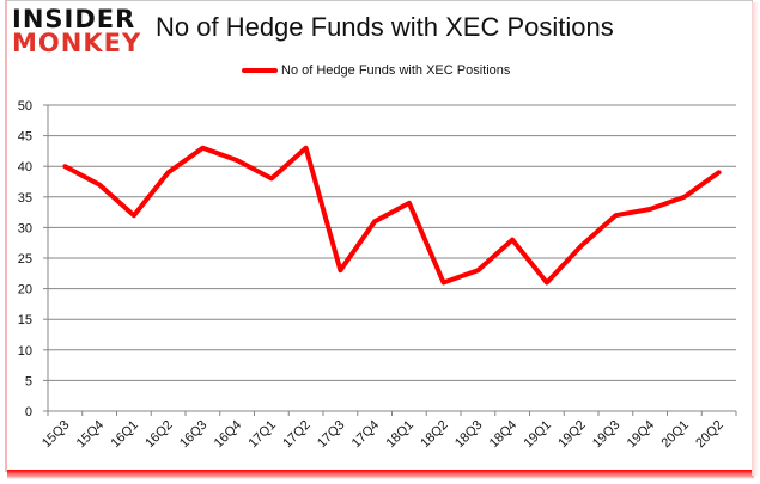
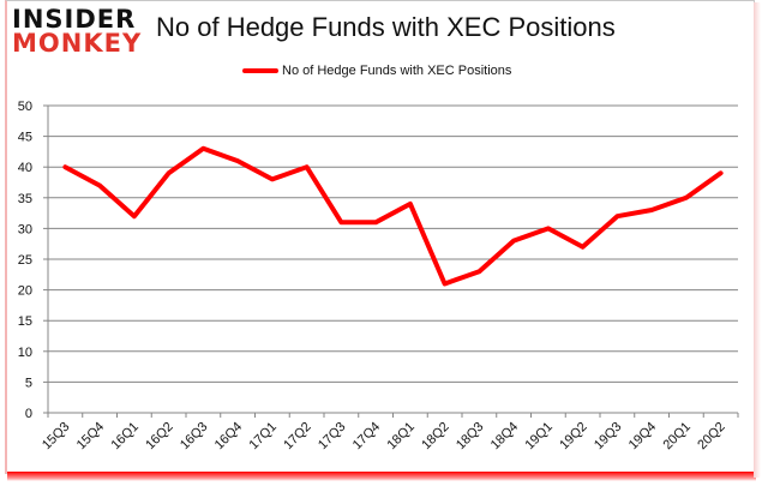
17Q2: 43 -> 40
17Q3: 23 -> 31
19Q1: 21 -> 30
